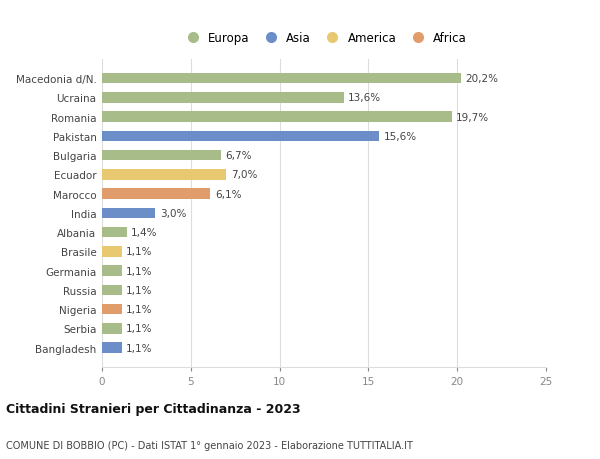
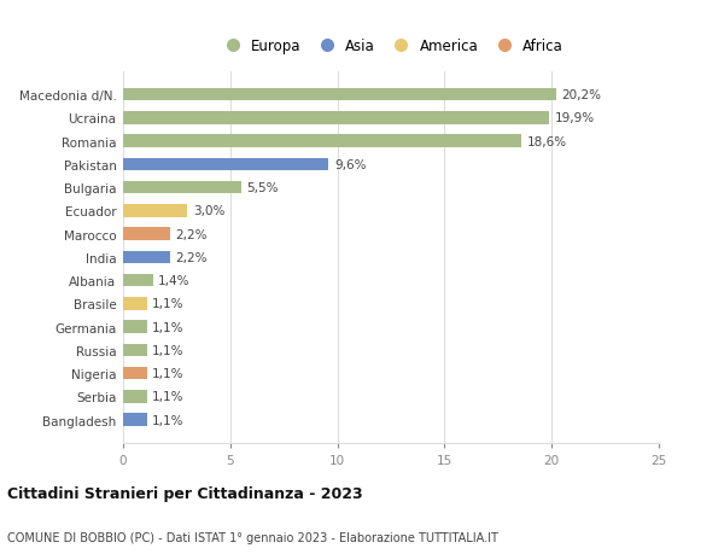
Ucraina: 13,6% -> 19,9%
Romania: 19,7% -> 18,6%
Pakistan: 15,6% -> 9,6%
Bulgaria: 6,7% -> 5,5%
Ecuador: 7,0% -> 3,0%
Marocco: 6,1% -> 2,2%
India: 3,0% -> 2,2%
